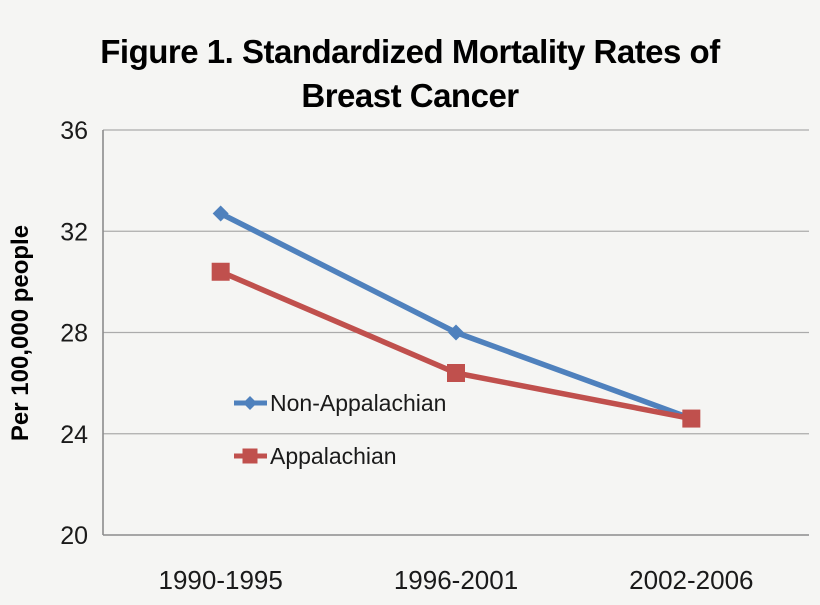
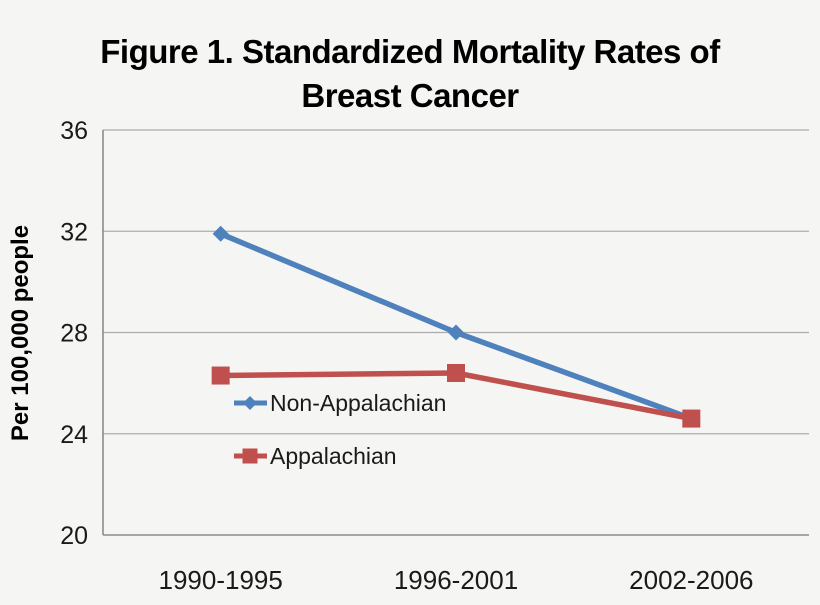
Non-Appalachian/1990-1995: 32.7 -> 31.9
Appalachian/1990-1995: 30.4 -> 26.3
